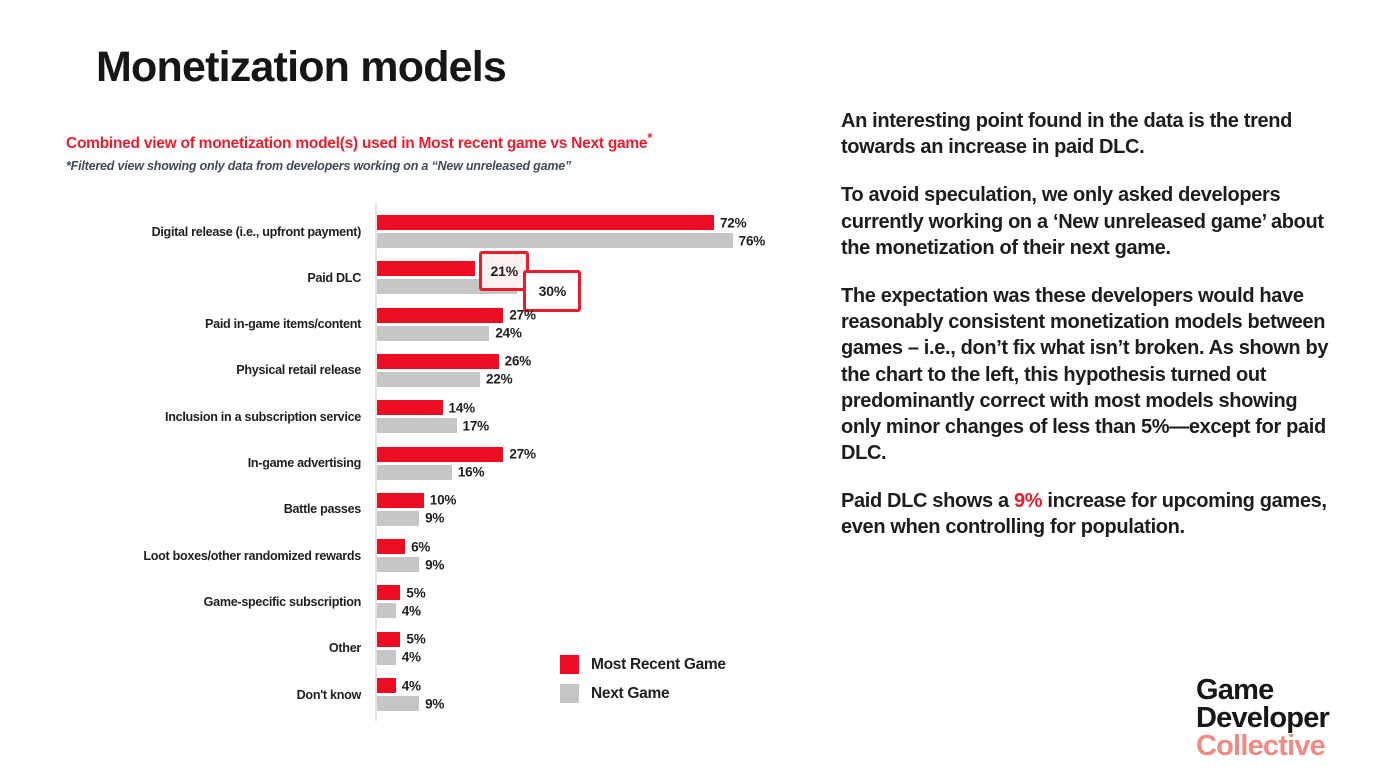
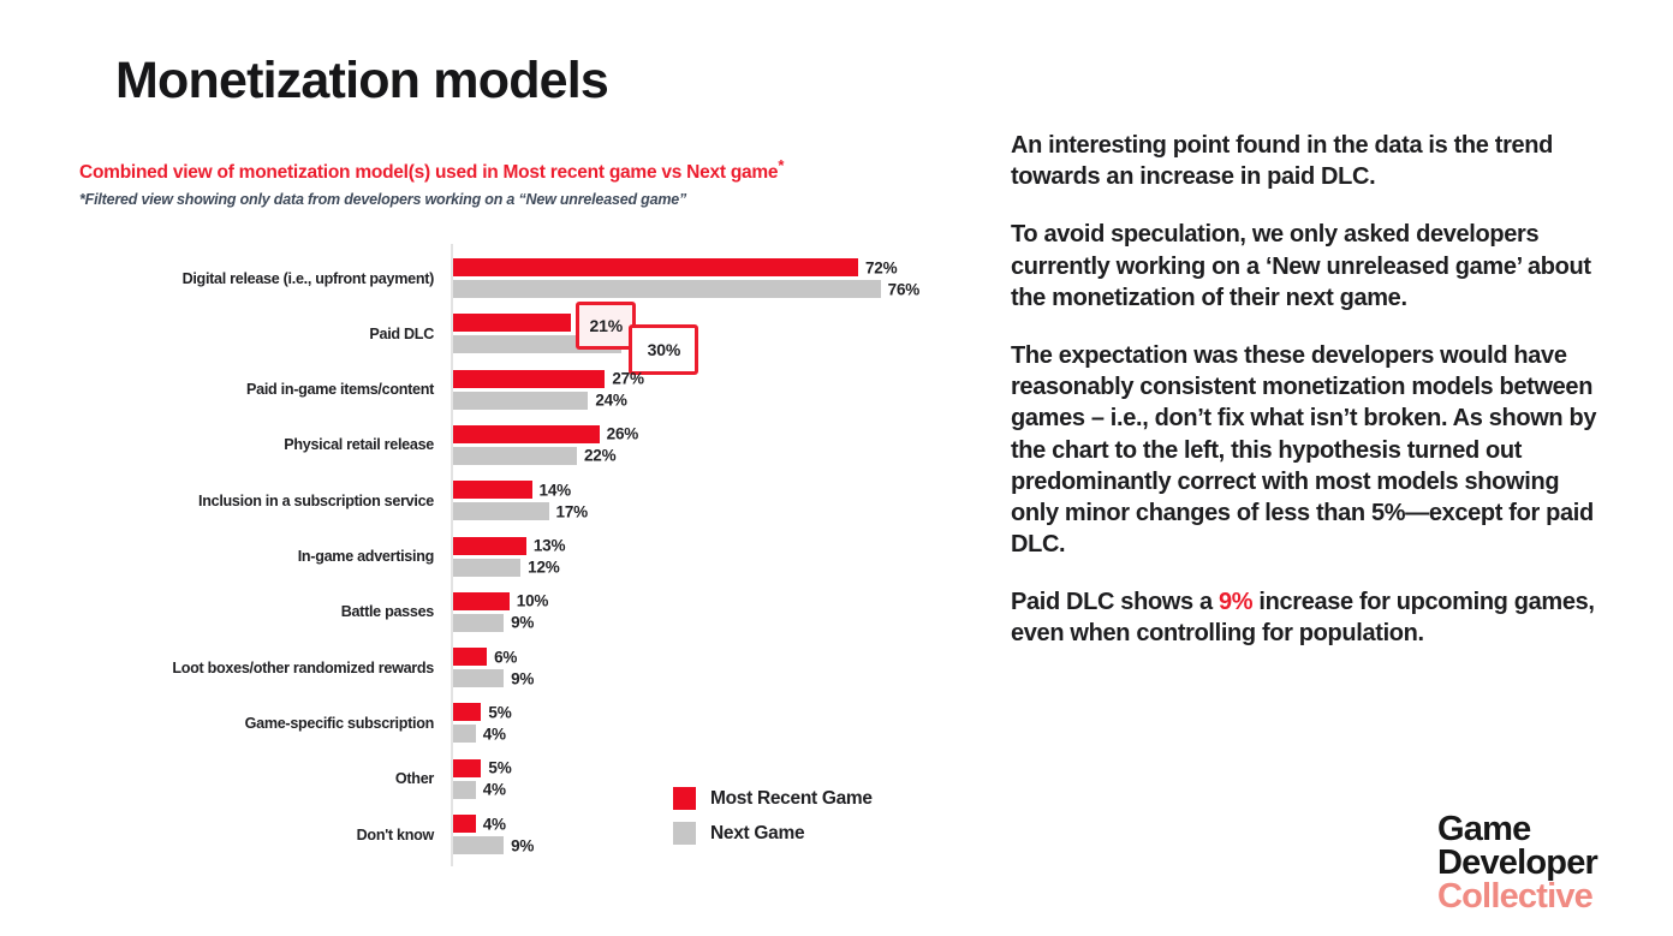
Most Recent Game/In-game advertising: 27% -> 13%
Next Game/In-game advertising: 16% -> 12%
